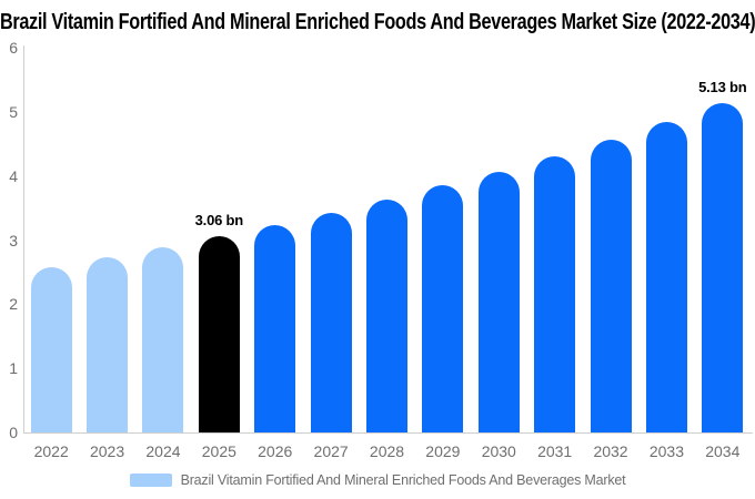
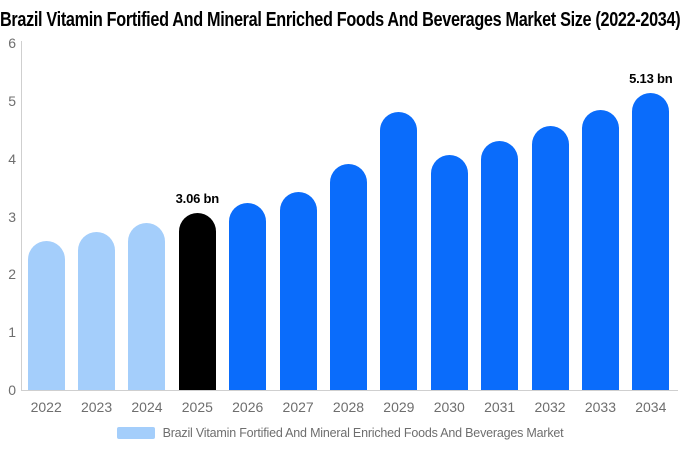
2028: 3.6 -> 3.9
2029: 3.9 -> 4.8
